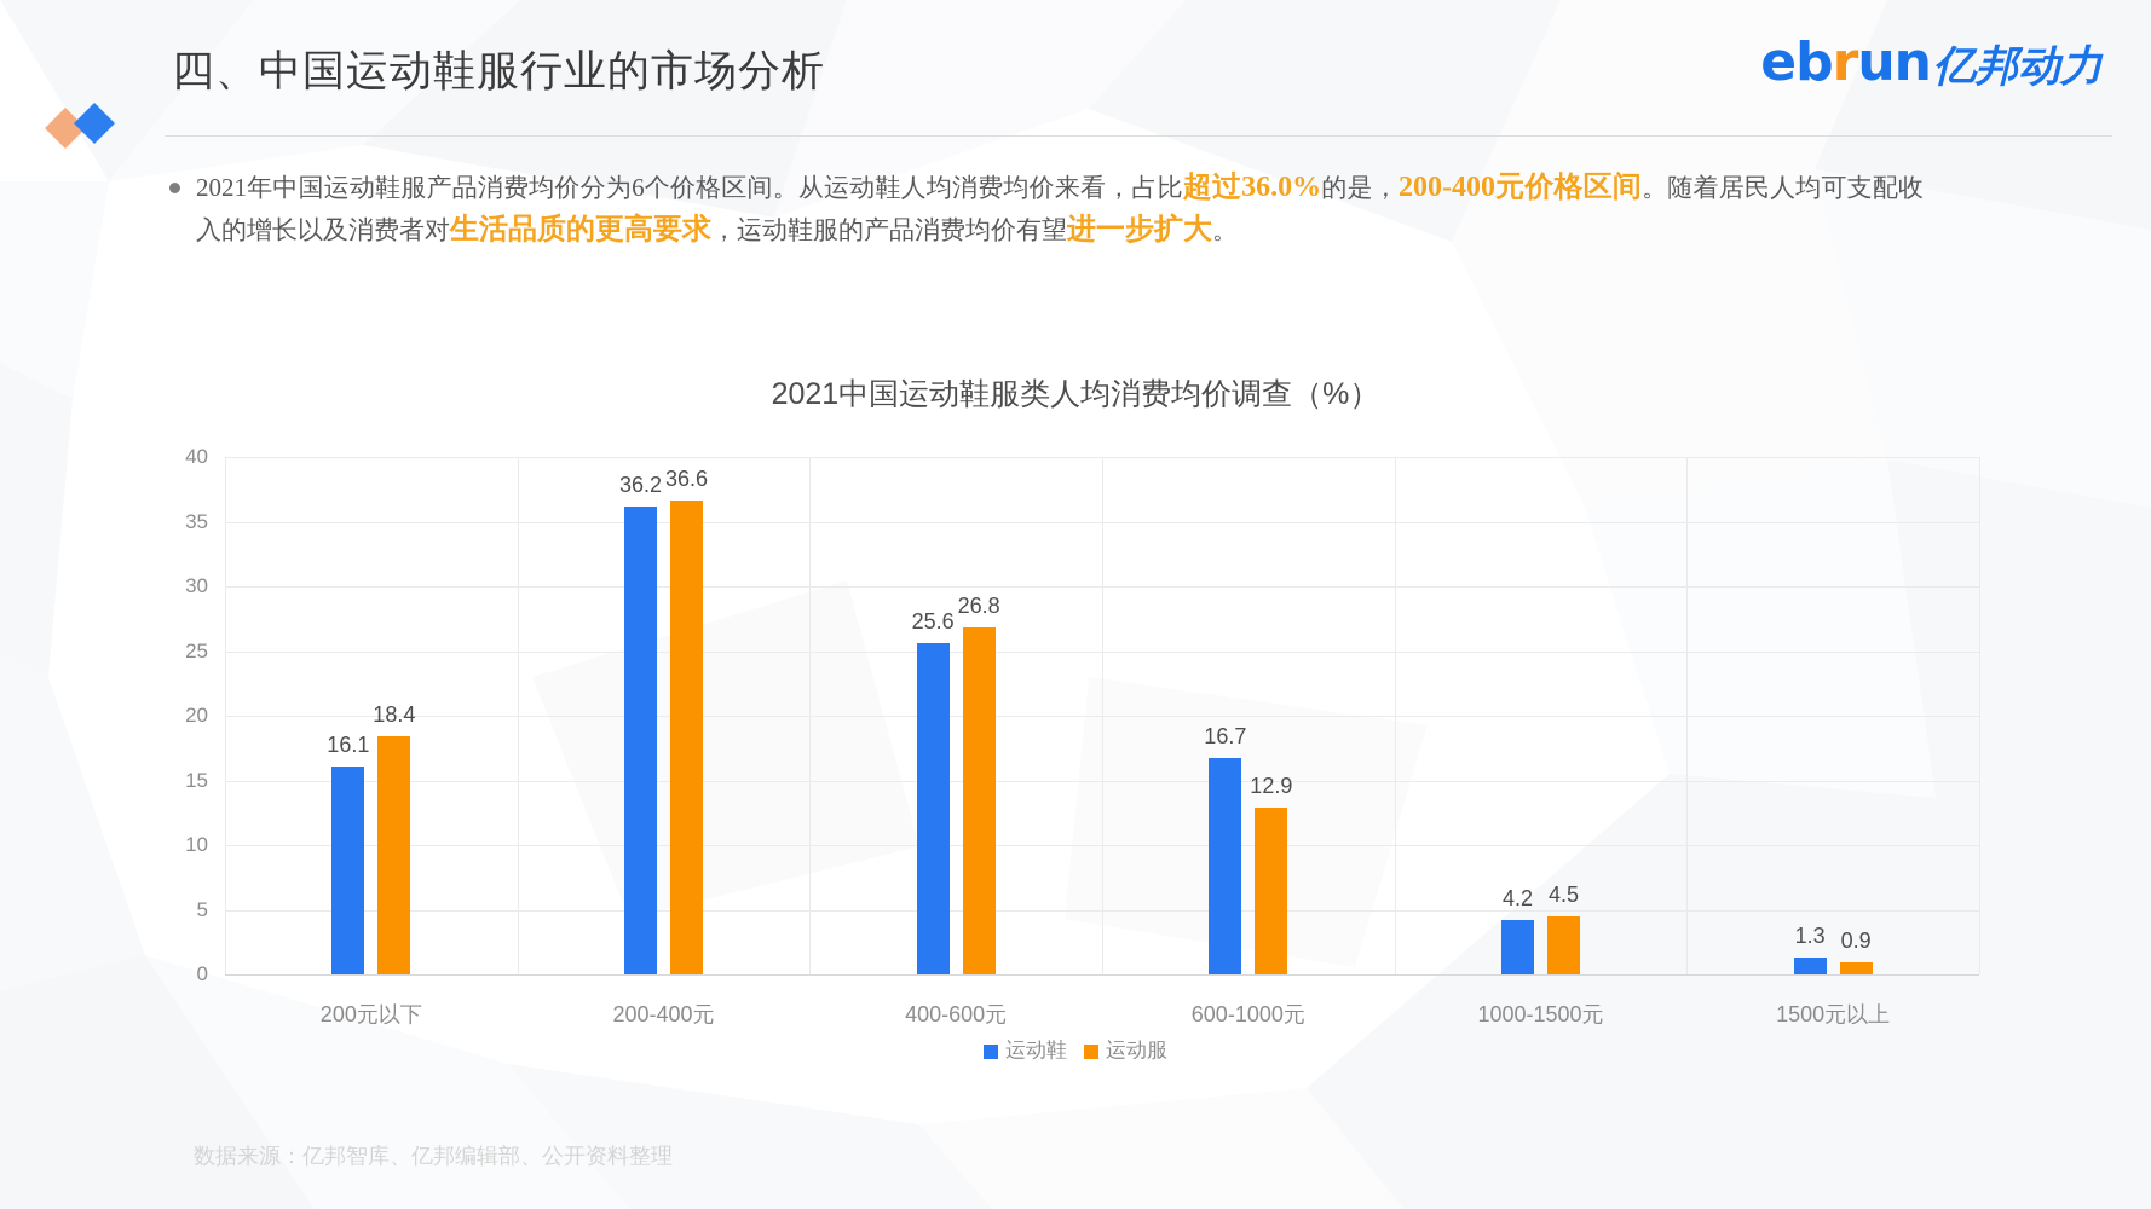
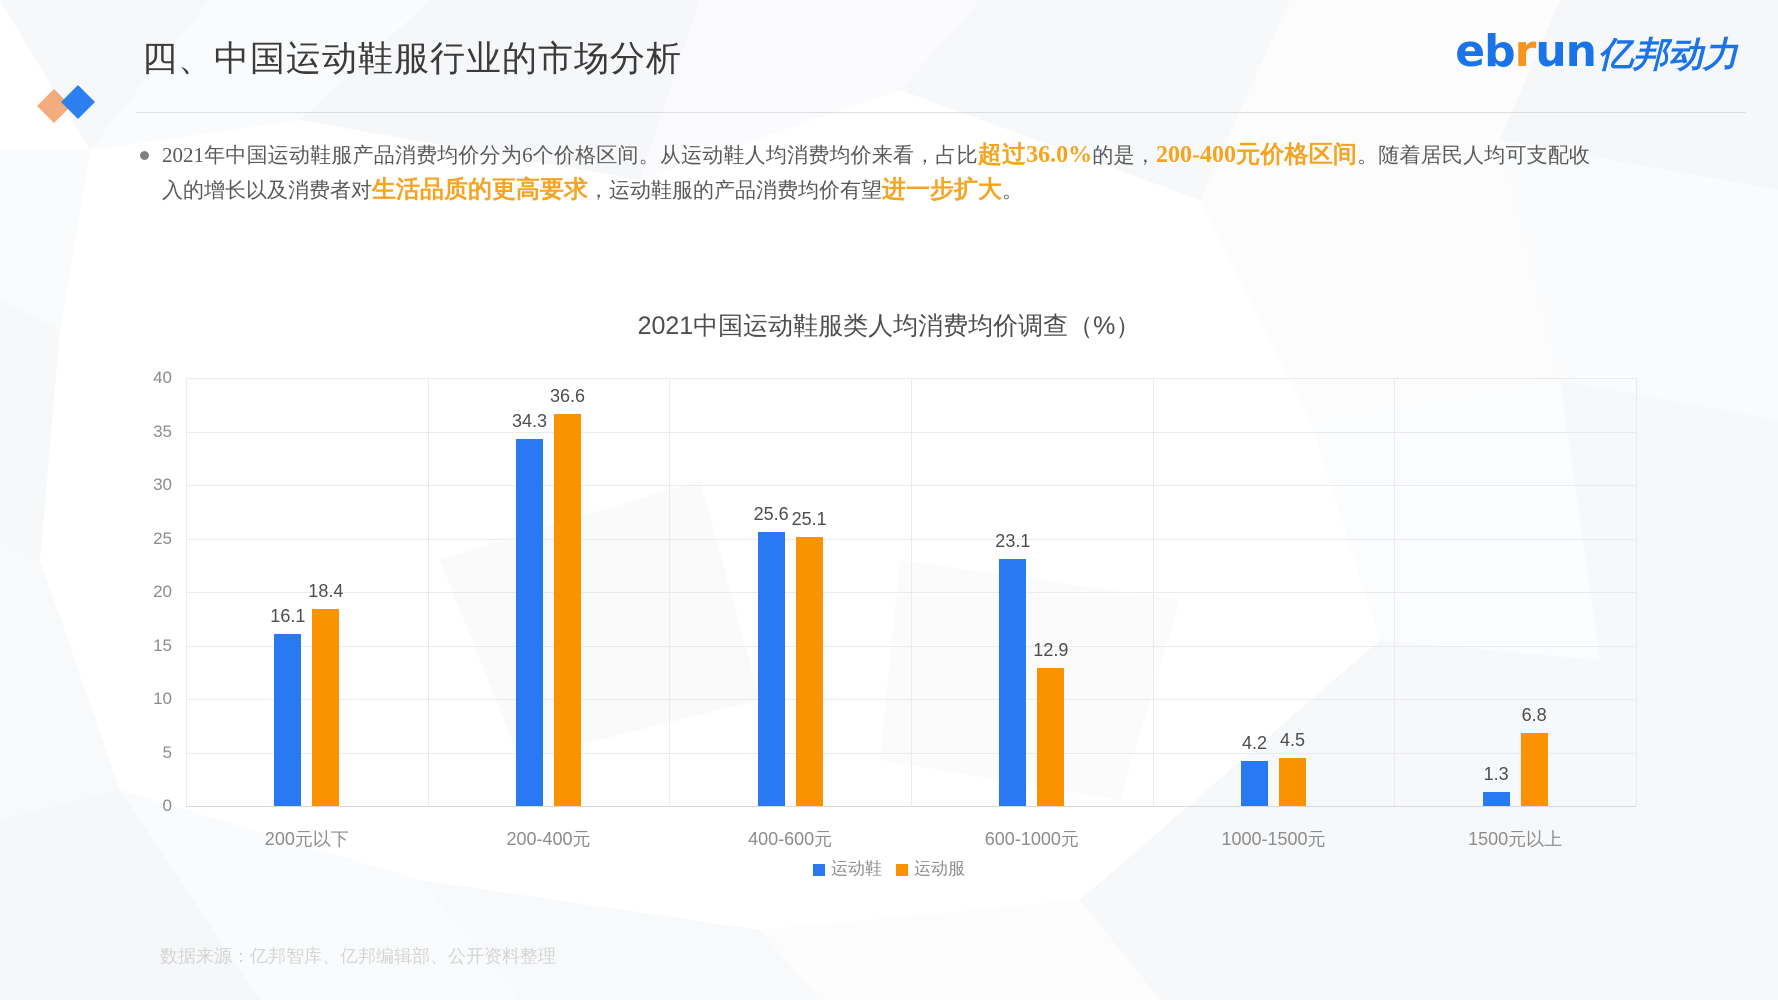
运动鞋/200-400元: 36.2 -> 34.3
运动服/400-600元: 26.8 -> 25.1
运动鞋/600-1000元: 16.7 -> 23.1
运动服/1500元以上: 0.9 -> 6.8
